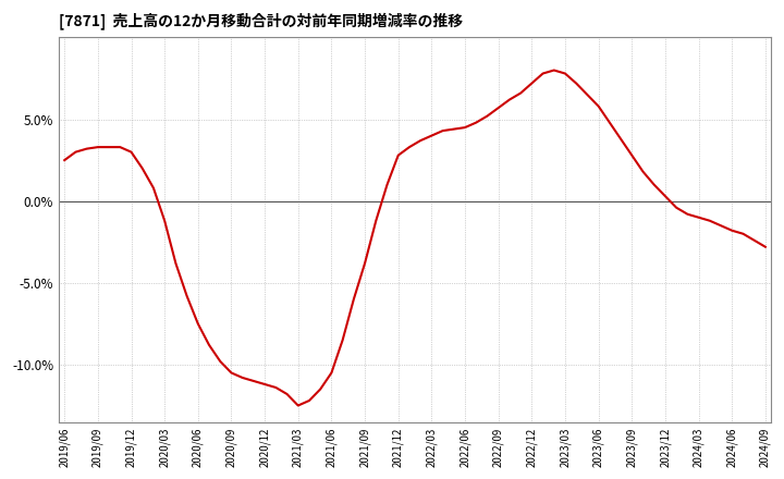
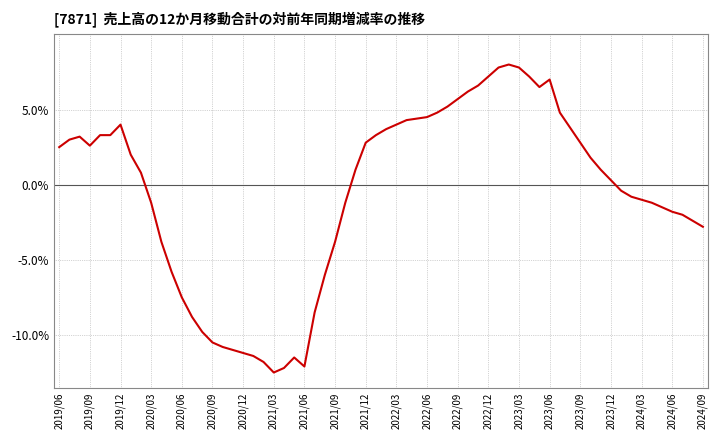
2019/09: 3.3% -> 2.6%
2019/12: 3.0% -> 4.0%
2021/06: -10.5% -> -12.1%
2023/06: 5.8% -> 7.0%
